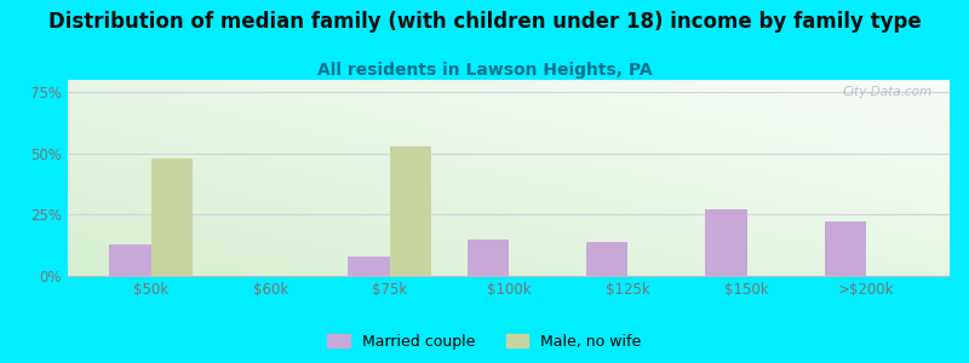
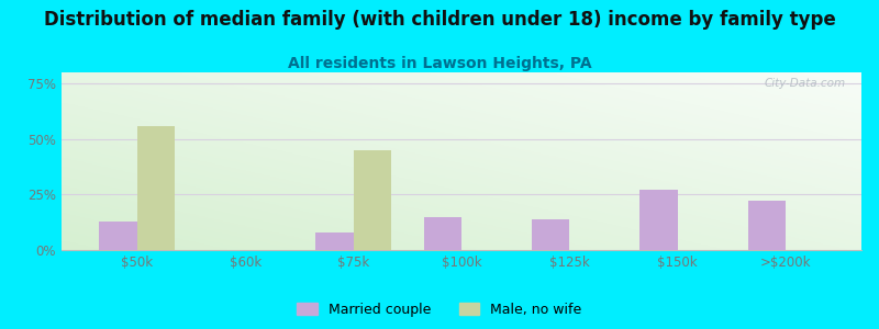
Male, no wife/$50k: 48% -> 56%
Male, no wife/$75k: 53% -> 45%
